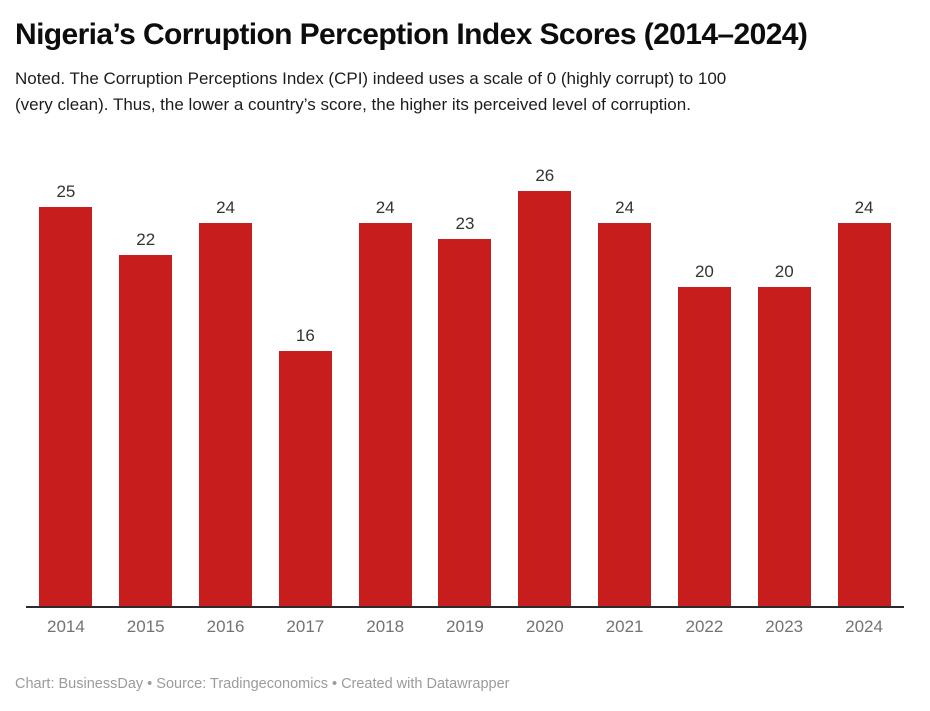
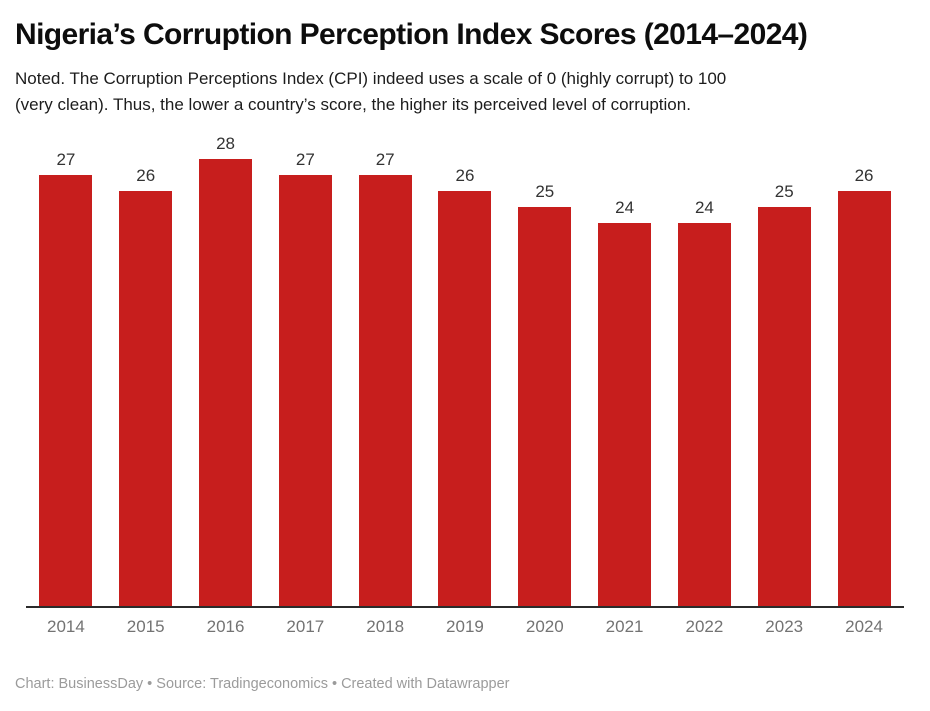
2014: 25 -> 27
2015: 22 -> 26
2016: 24 -> 28
2017: 16 -> 27
2018: 24 -> 27
2019: 23 -> 26
2020: 26 -> 25
2022: 20 -> 24
2023: 20 -> 25
2024: 24 -> 26
